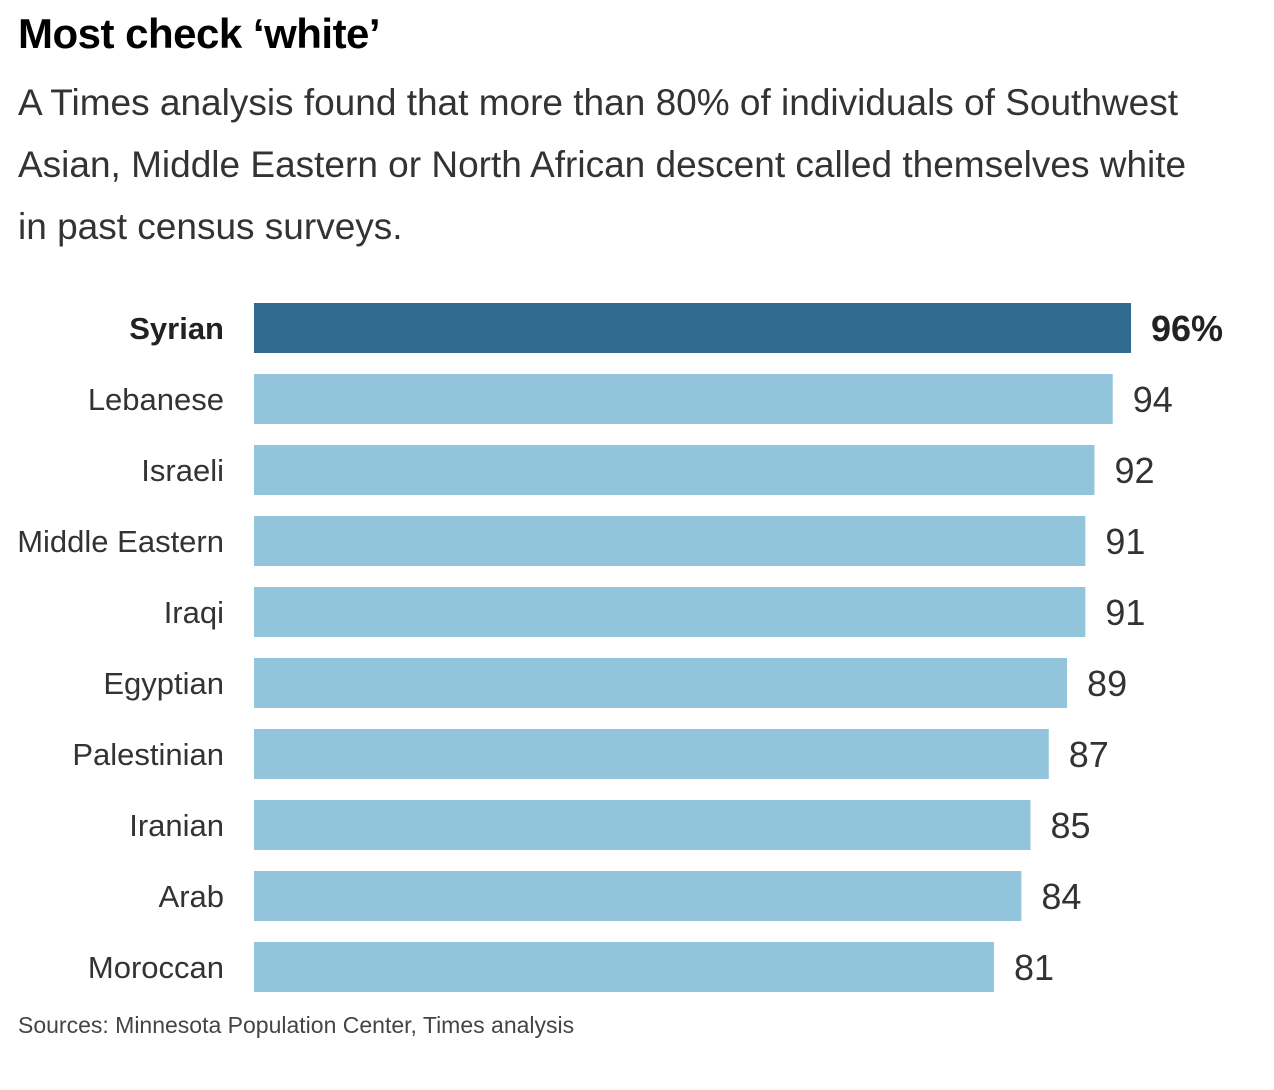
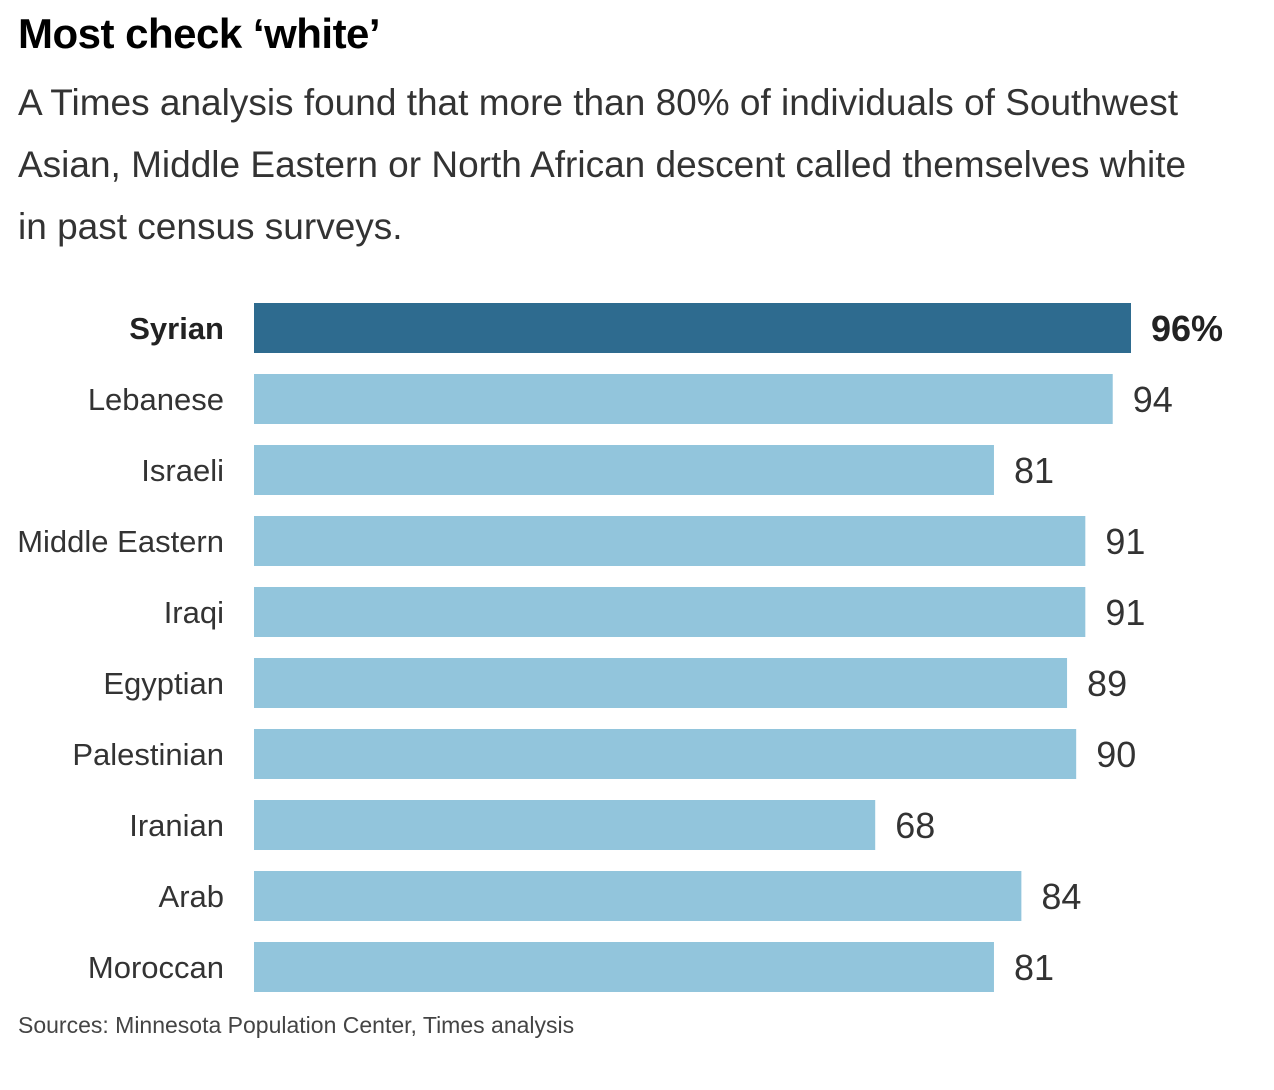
Israeli: 92 -> 81
Palestinian: 87 -> 90
Iranian: 85 -> 68
